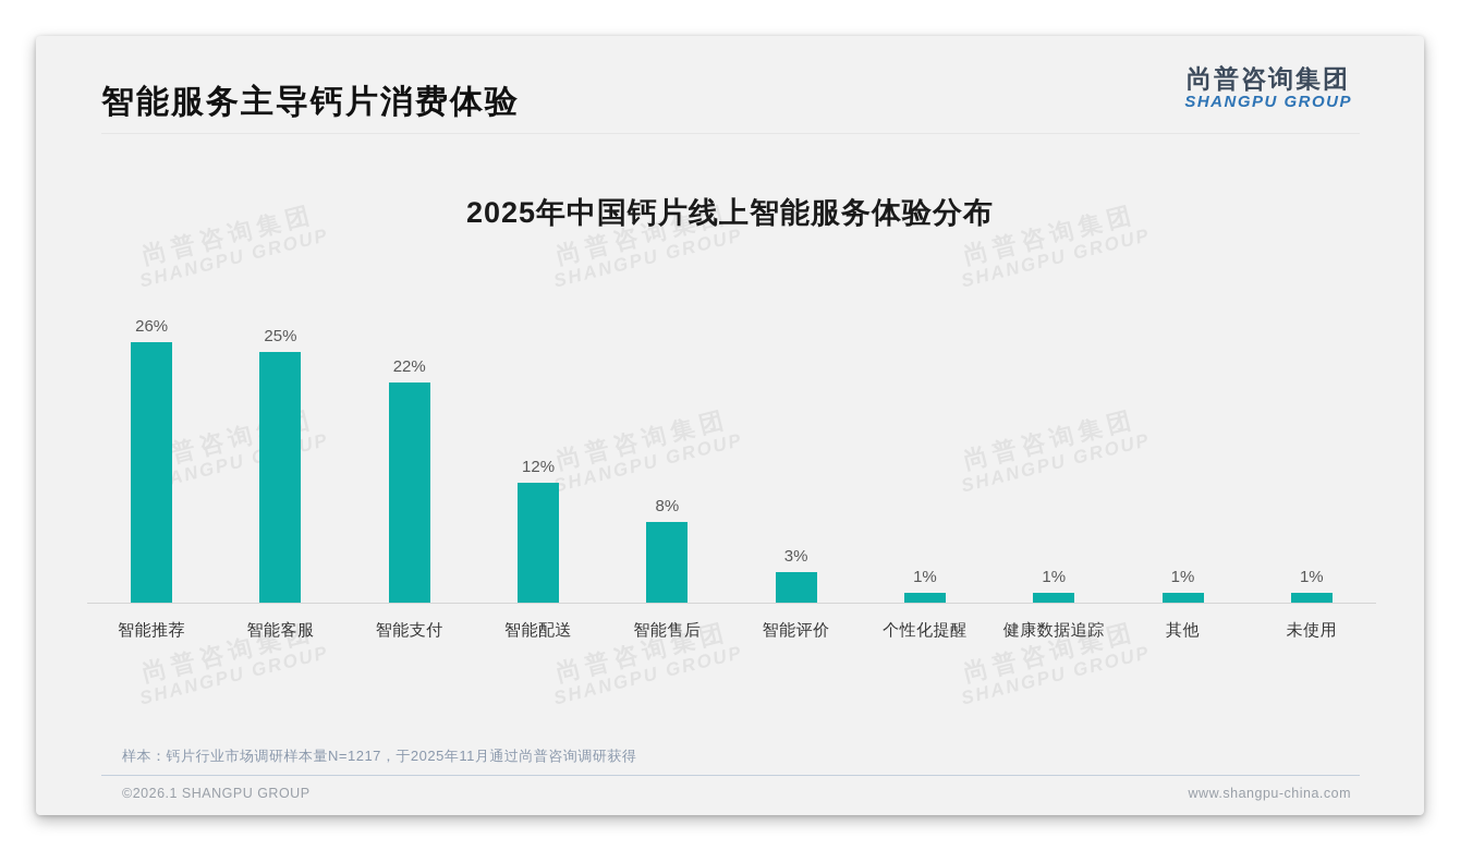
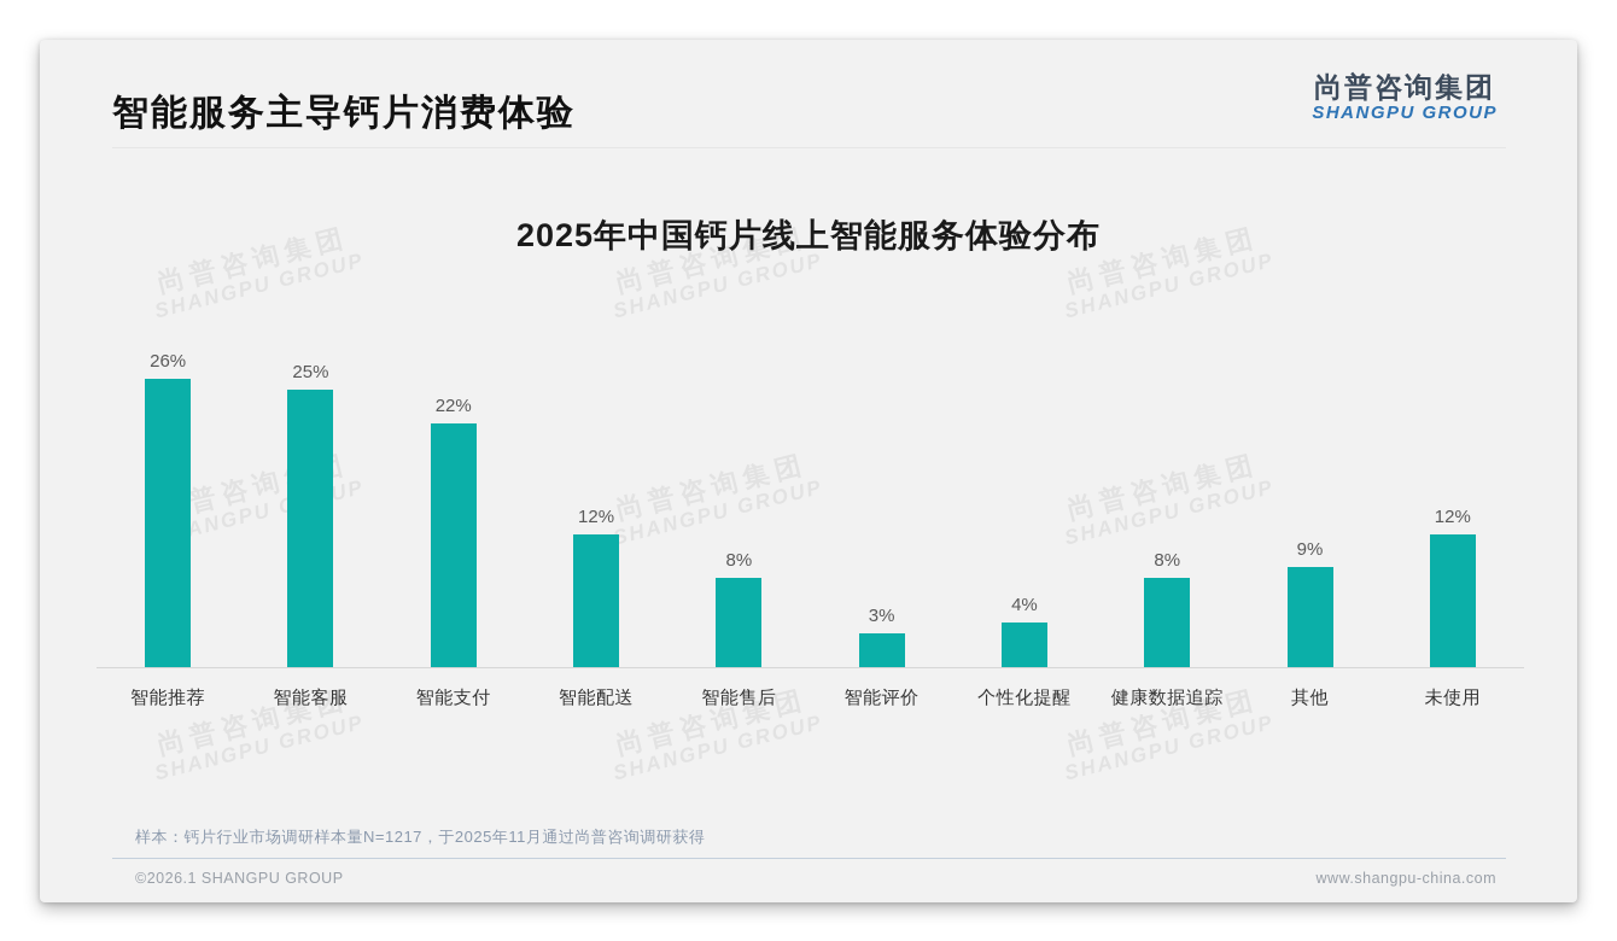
个性化提醒: 1% -> 4%
健康数据追踪: 1% -> 8%
其他: 1% -> 9%
未使用: 1% -> 12%
